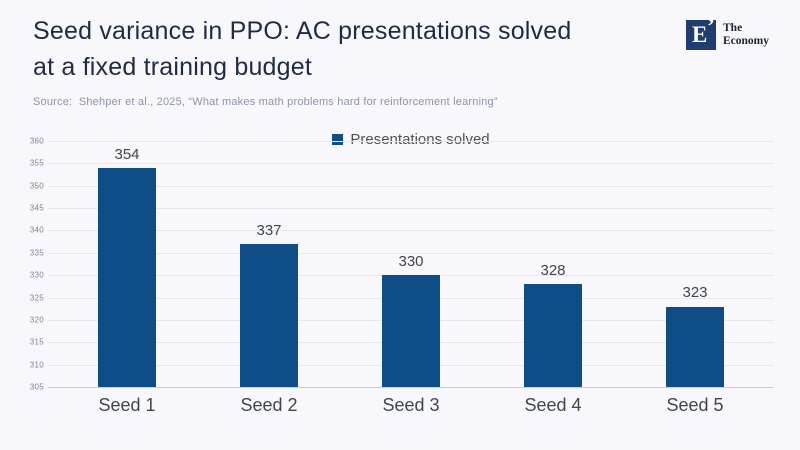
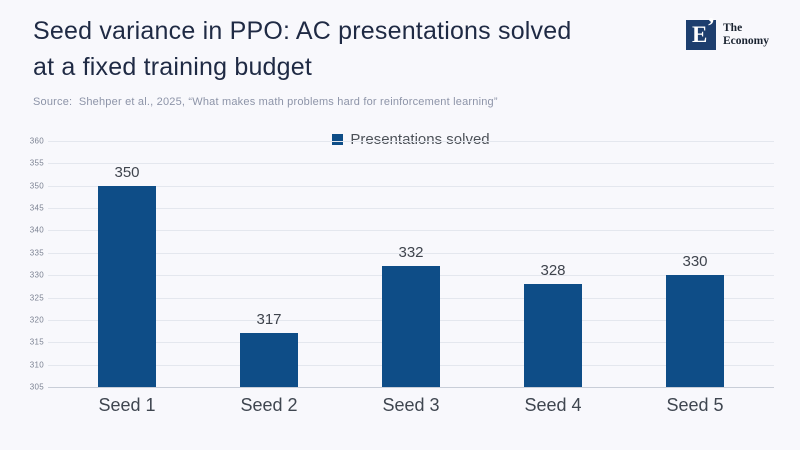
Seed 1: 354 -> 350
Seed 2: 337 -> 317
Seed 3: 330 -> 332
Seed 5: 323 -> 330
